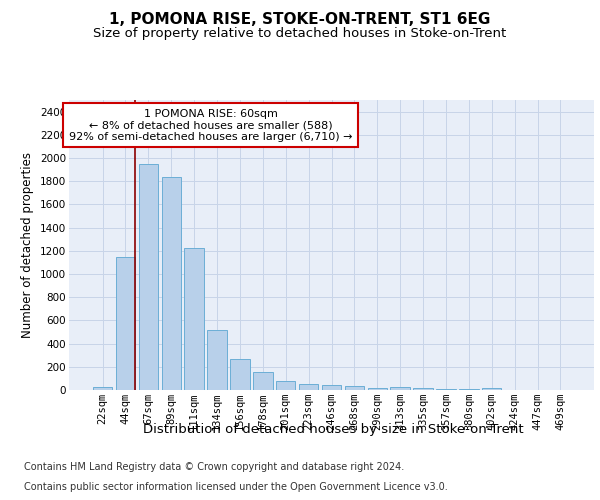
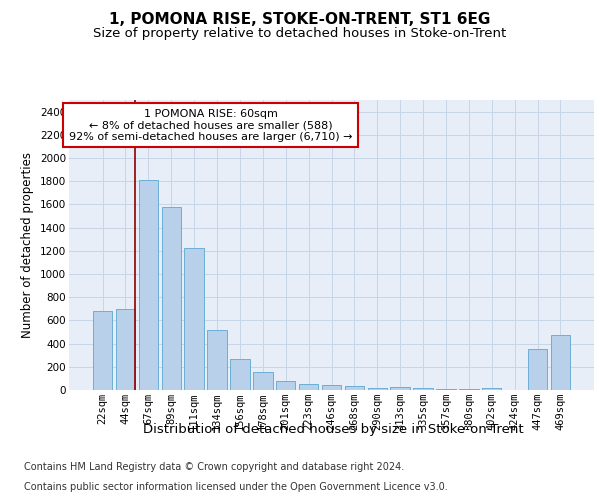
22sqm: 30 -> 680
44sqm: 1150 -> 700
67sqm: 1950 -> 1810
89sqm: 1840 -> 1580
447sqm: 0 -> 350
469sqm: 0 -> 470
